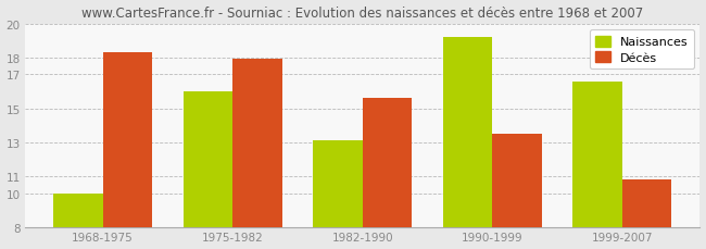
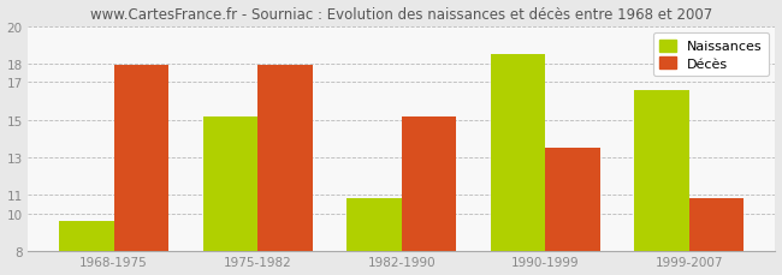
Naissances/1968-1975: 10.0 -> 9.6
Décès/1968-1975: 18.3 -> 17.9
Naissances/1975-1982: 16.0 -> 15.2
Naissances/1982-1990: 13.1 -> 10.8
Décès/1982-1990: 15.6 -> 15.2
Naissances/1990-1999: 19.2 -> 18.5
